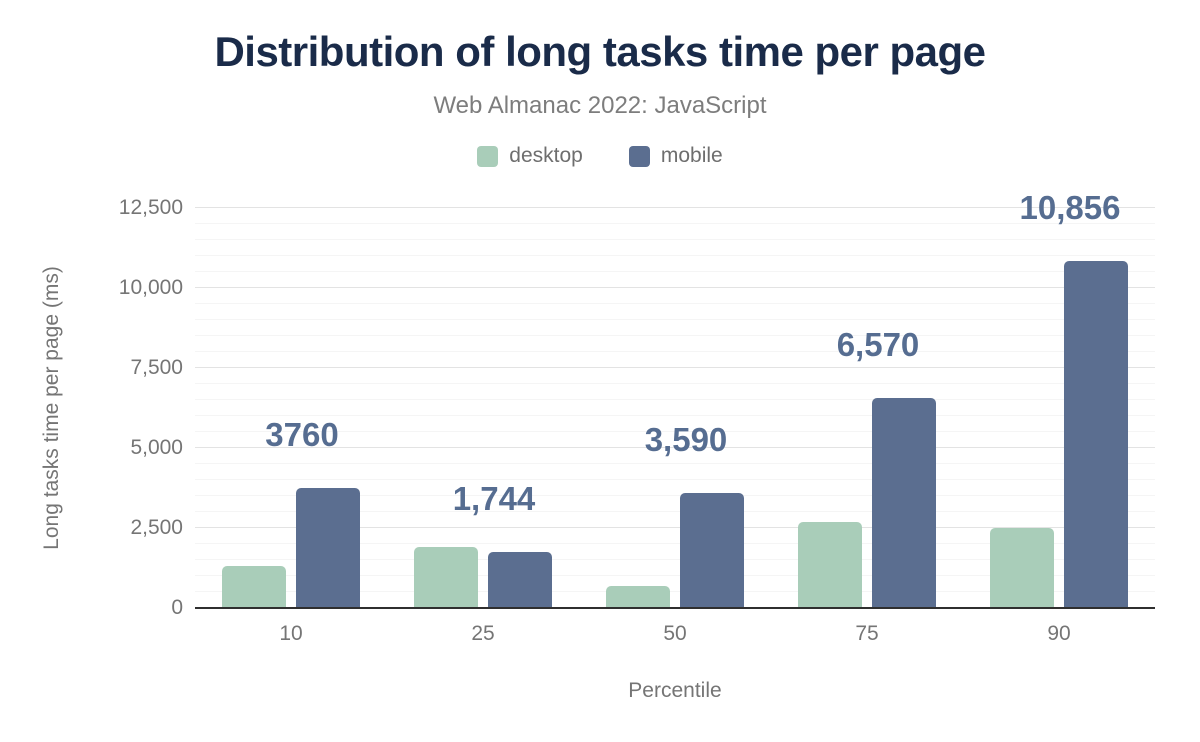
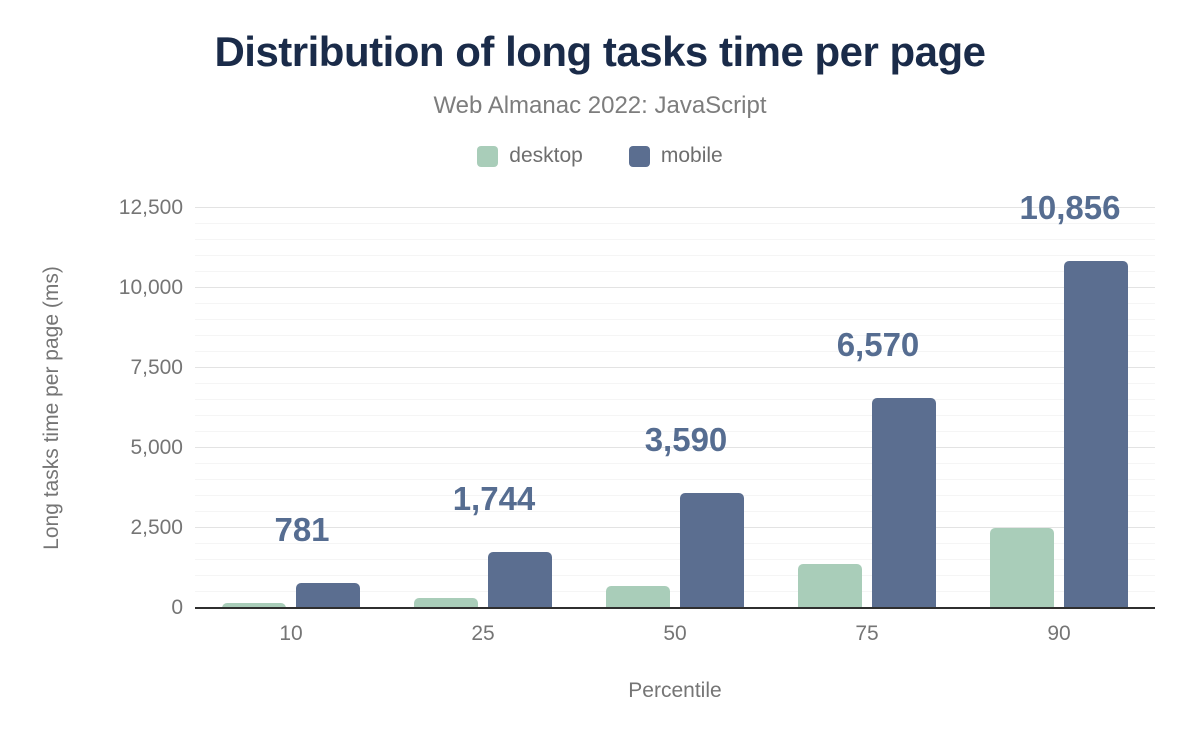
desktop/10: 1300 -> 200
mobile/10: 3760 -> 781
desktop/25: 1900 -> 300
desktop/75: 2700 -> 1400
